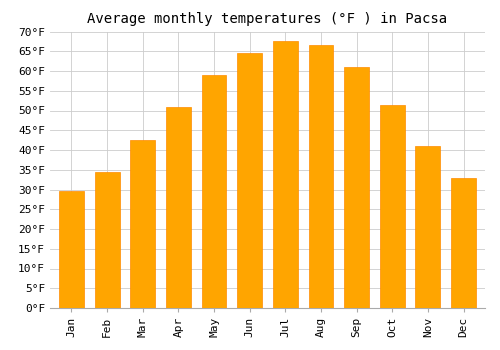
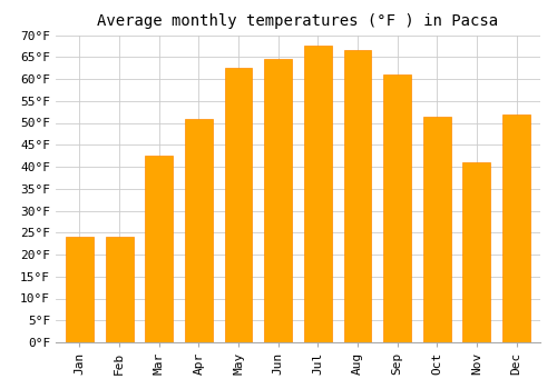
Jan: 29.5°F -> 24.0°F
Feb: 34.5°F -> 24.0°F
May: 59.0°F -> 62.5°F
Dec: 33.0°F -> 52.0°F
